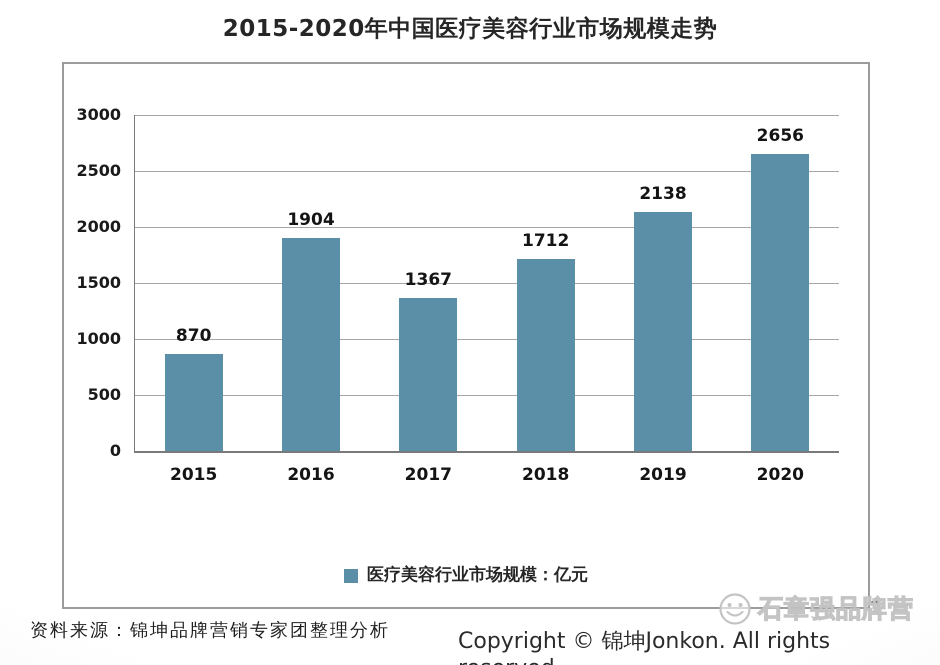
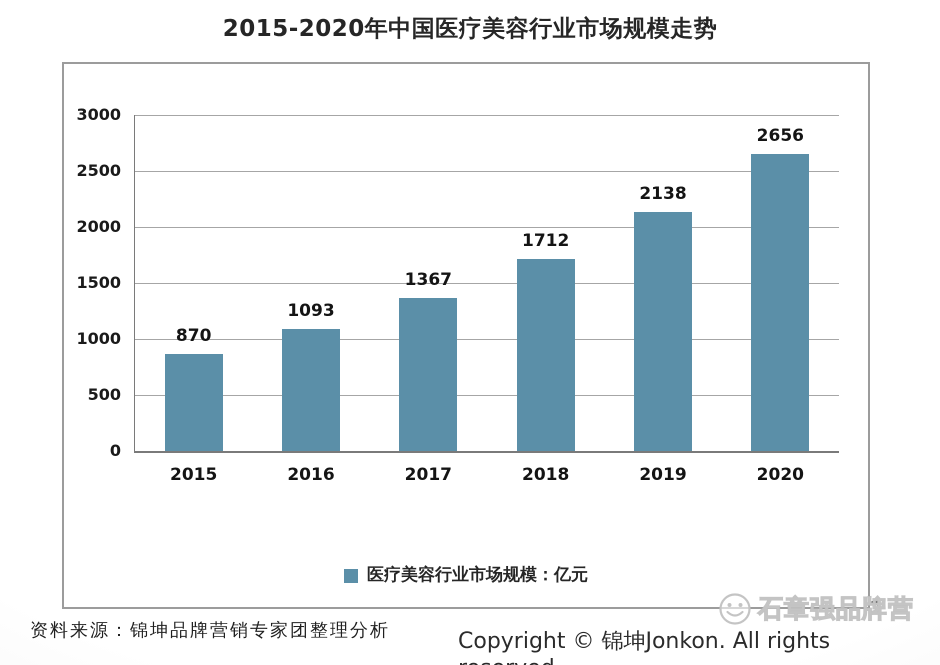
2016: 1904 -> 1093
